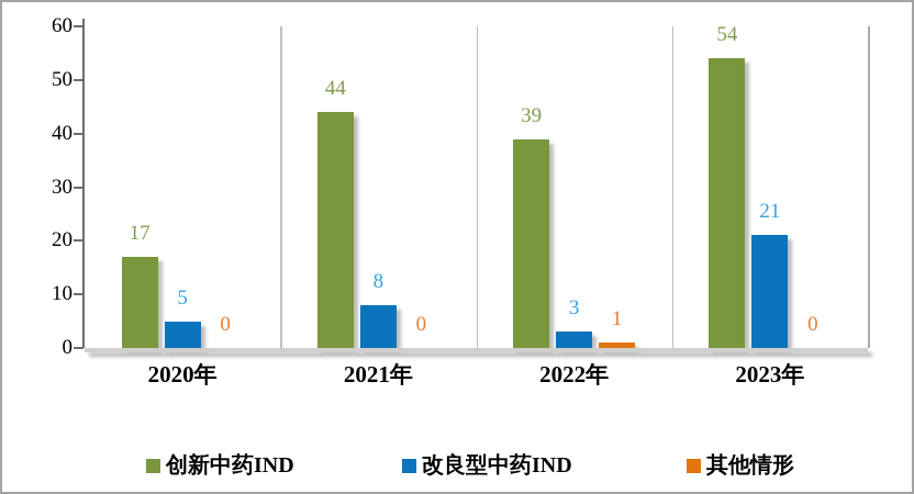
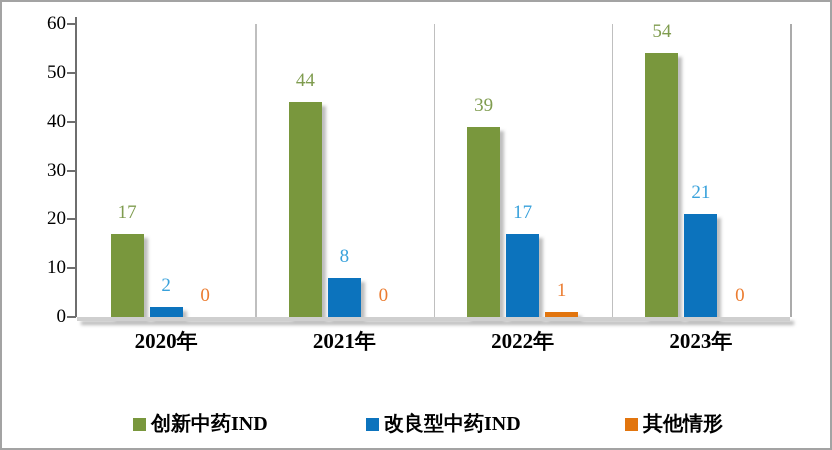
改良型中药IND/2020年: 5 -> 2
改良型中药IND/2022年: 3 -> 17
